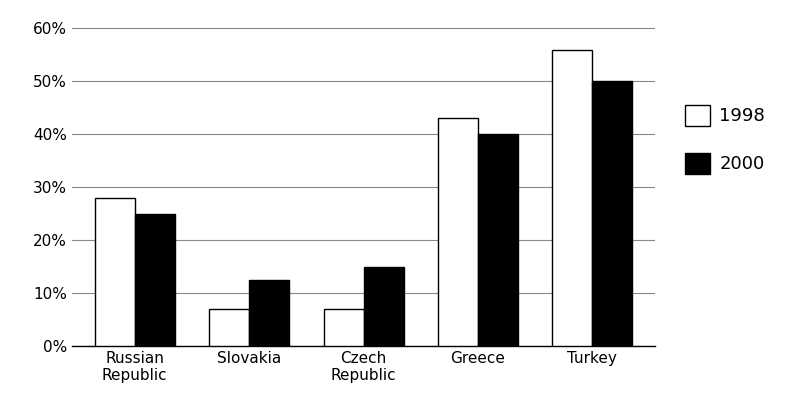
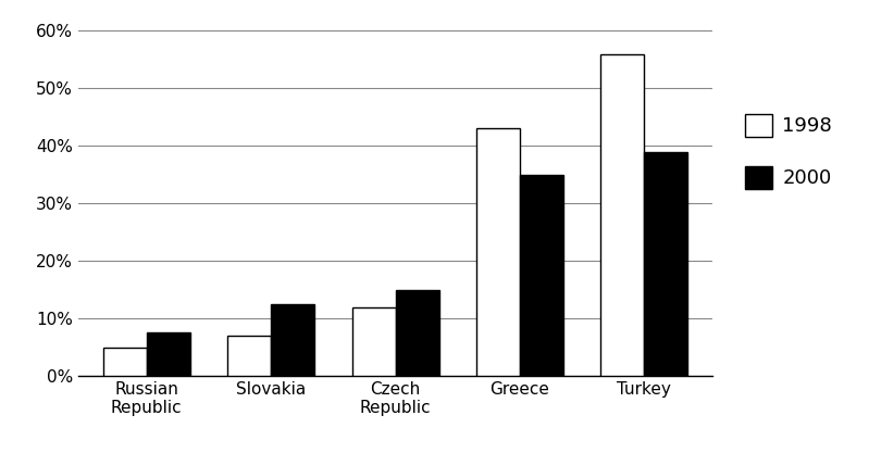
1998/Russian Republic: 28% -> 5%
2000/Russian Republic: 25.0% -> 7.5%
1998/Czech Republic: 7% -> 12%
2000/Greece: 40.0% -> 35.0%
2000/Turkey: 50.0% -> 39.0%
